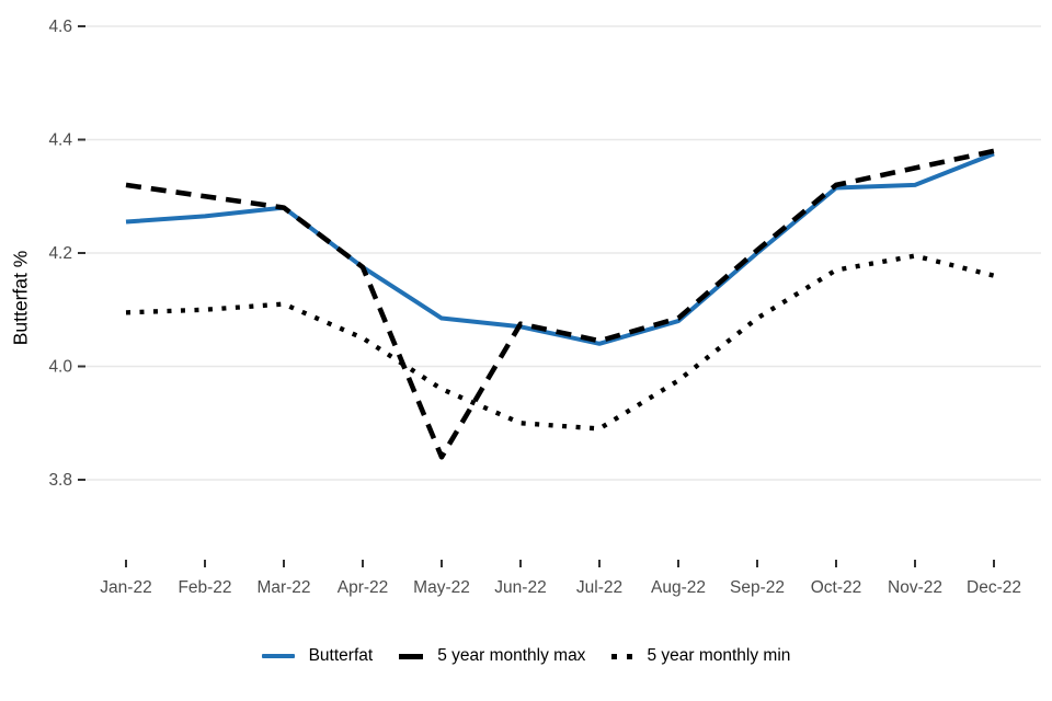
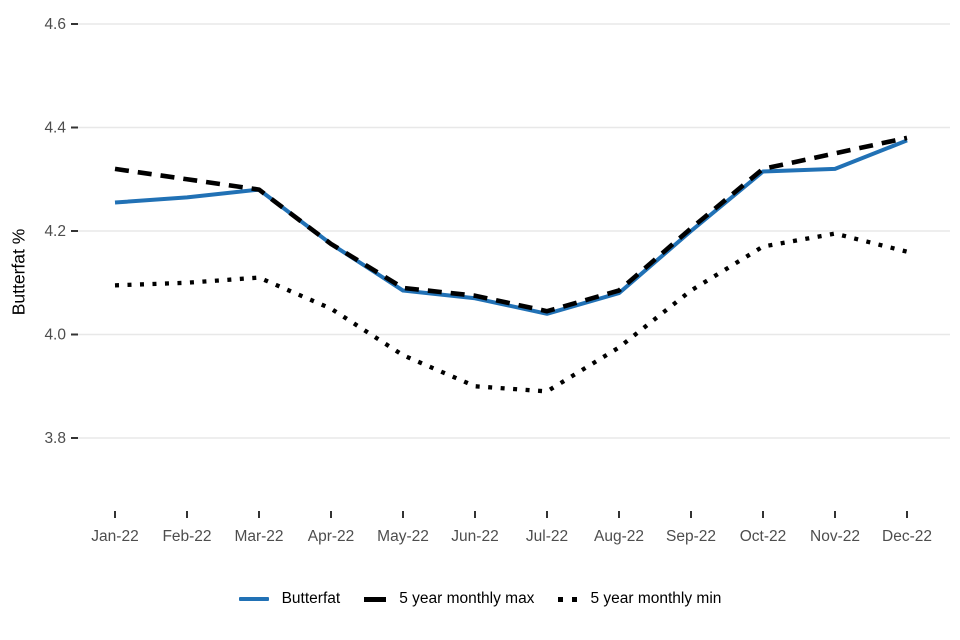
5 year monthly max/May-22: 3.84 -> 4.09
